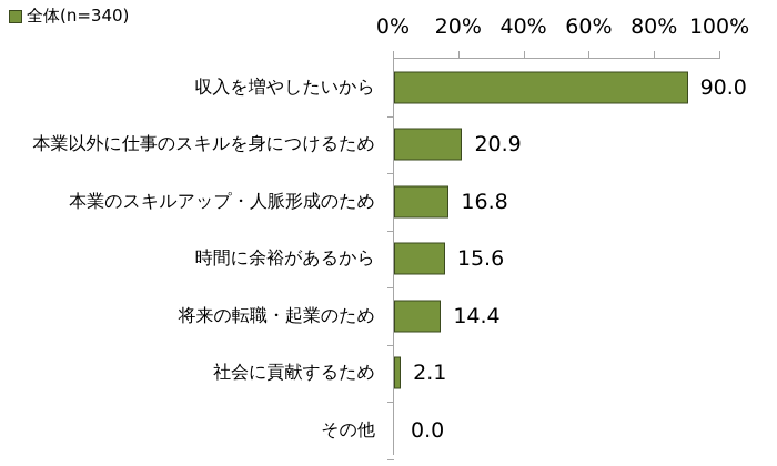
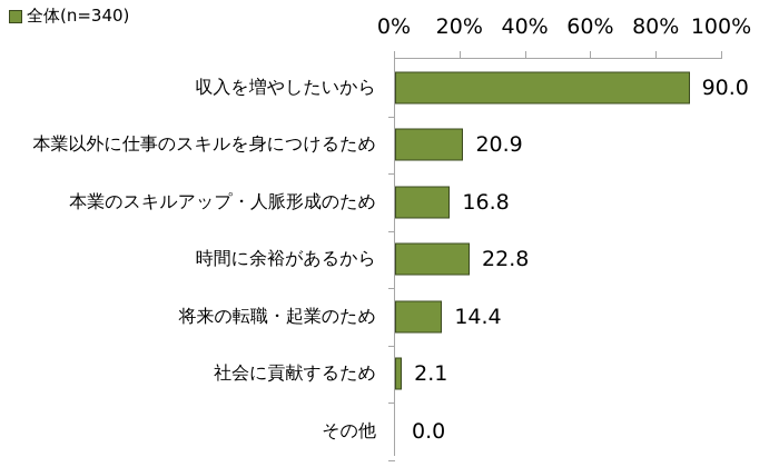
時間に余裕があるから: 15.6 -> 22.8
